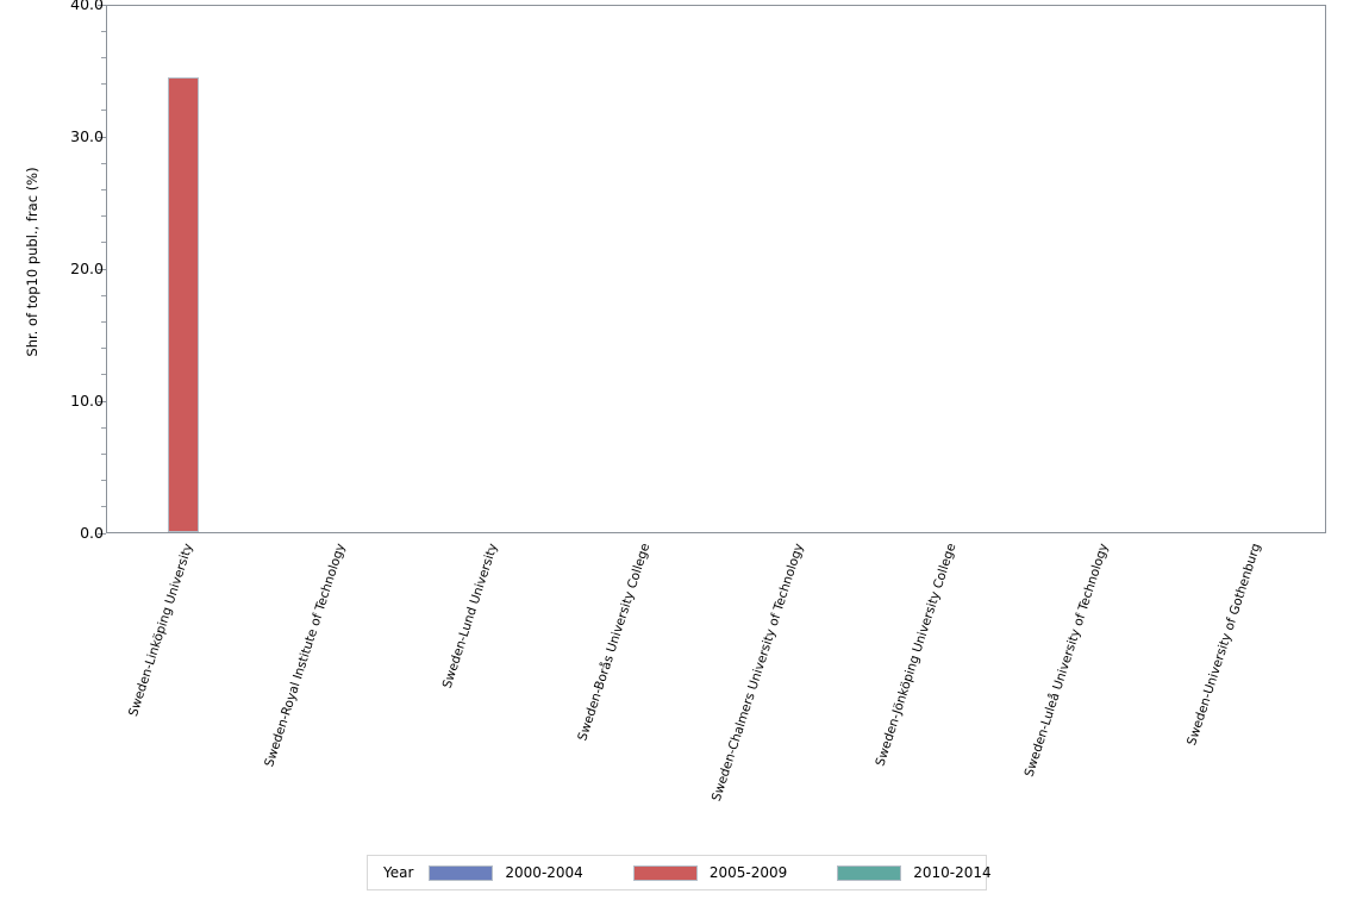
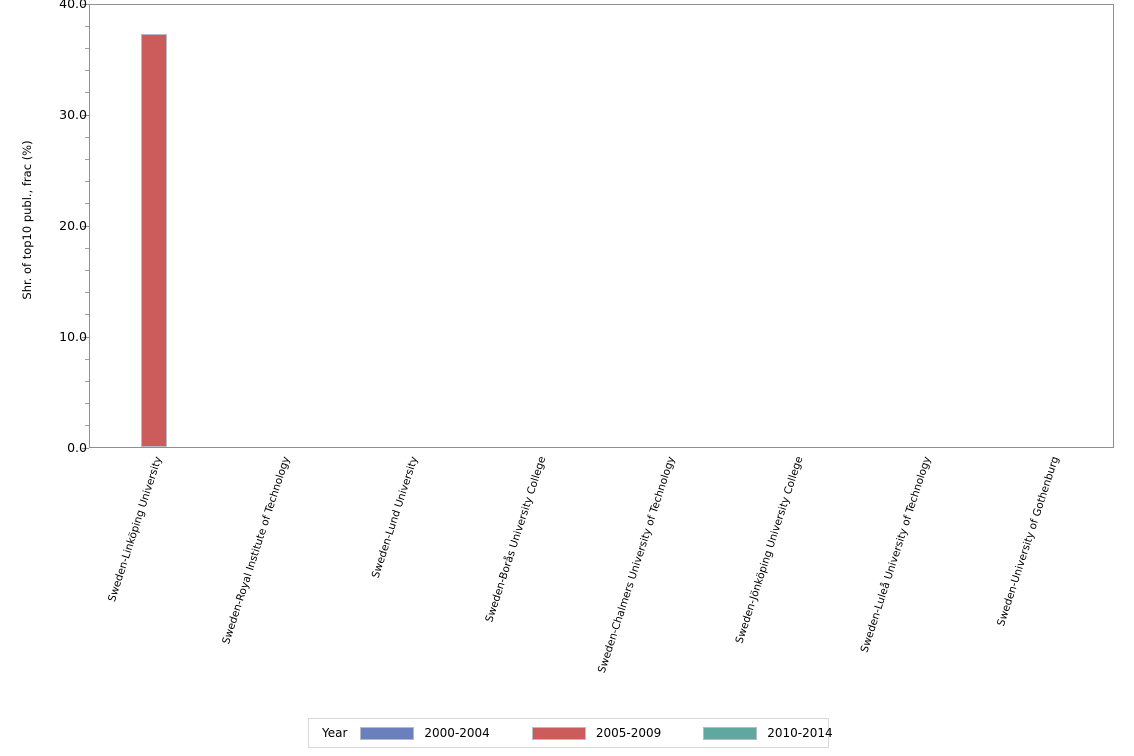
2005-2009/Sweden-Linköping University: 34.4 -> 37.2
